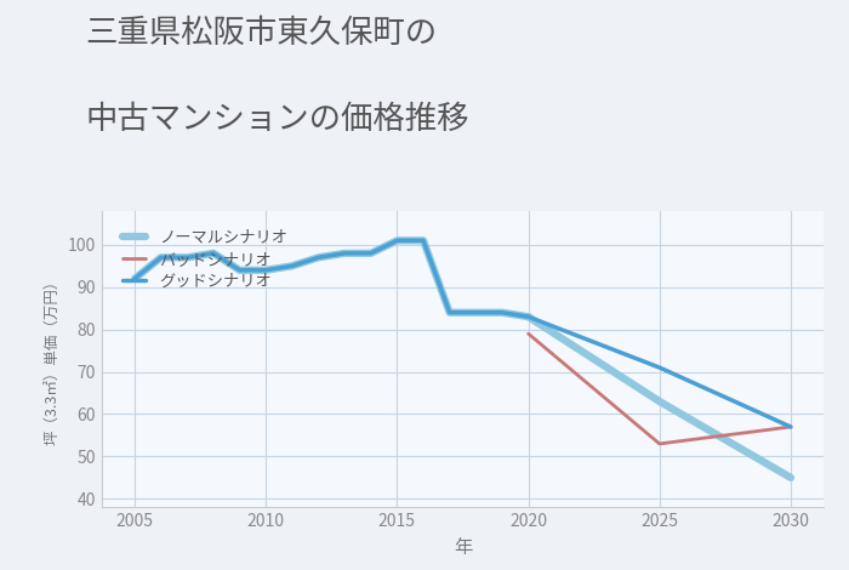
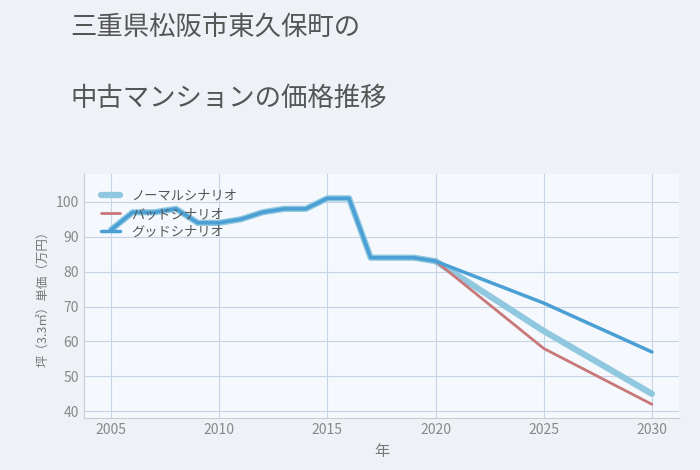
バッドシナリオ/2020: 79 -> 83
バッドシナリオ/2025: 53 -> 58
バッドシナリオ/2030: 57 -> 42
